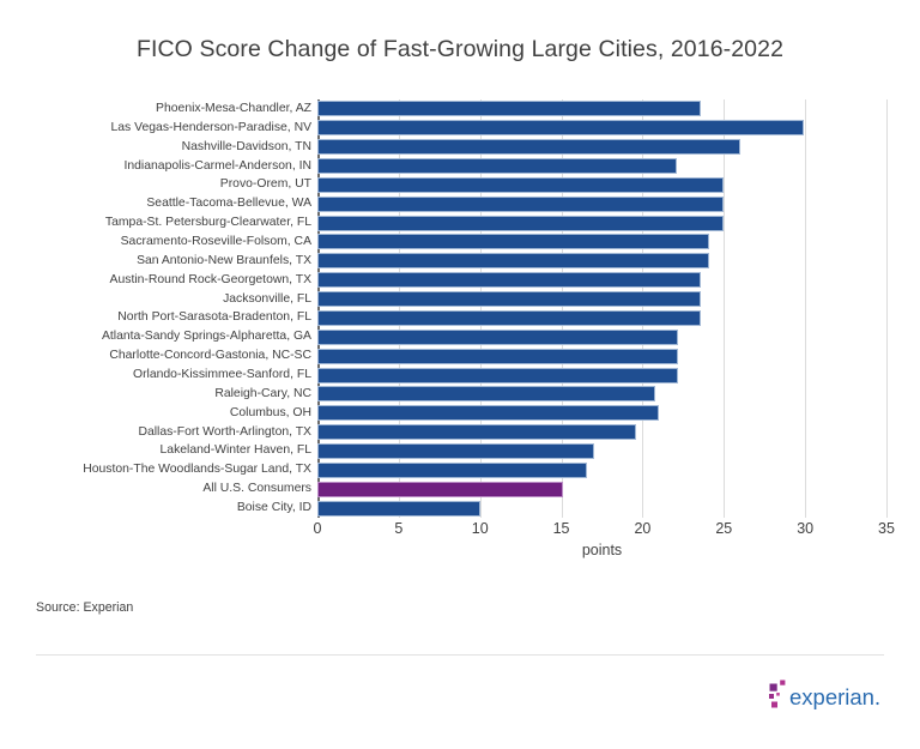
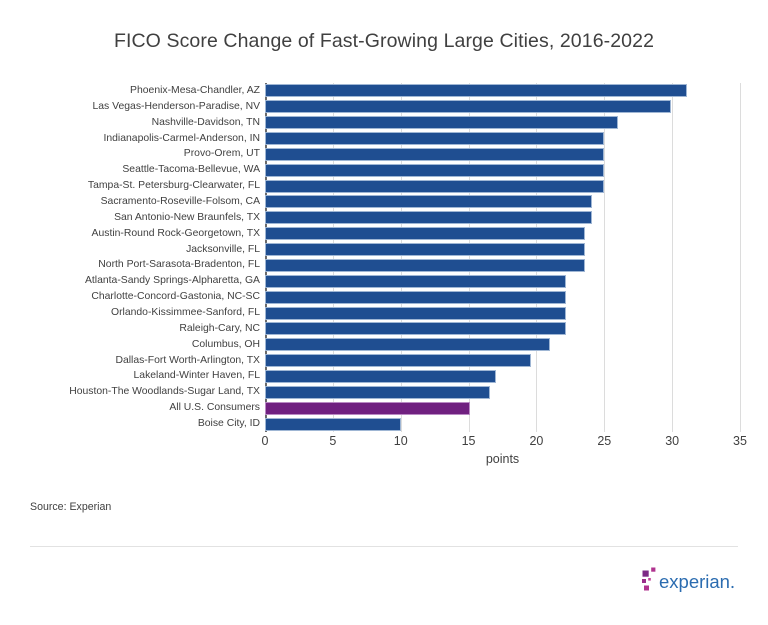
Phoenix-Mesa-Chandler, AZ: 23.6 -> 31.1
Indianapolis-Carmel-Anderson, IN: 22.1 -> 25.0
Raleigh-Cary, NC: 20.8 -> 22.2
